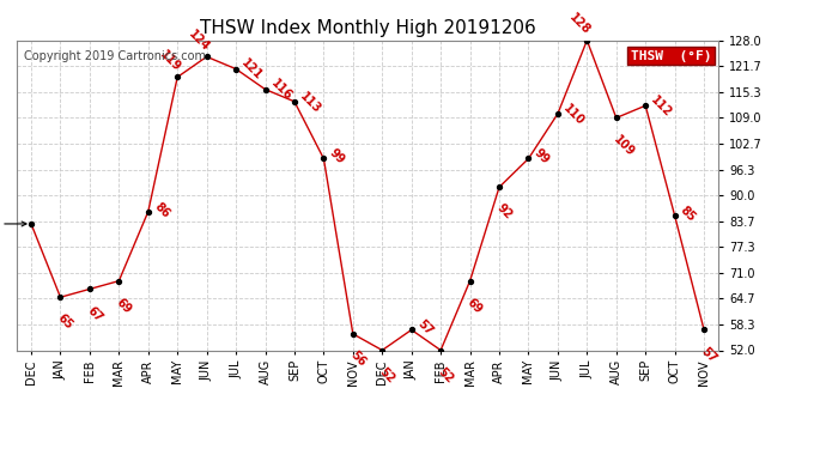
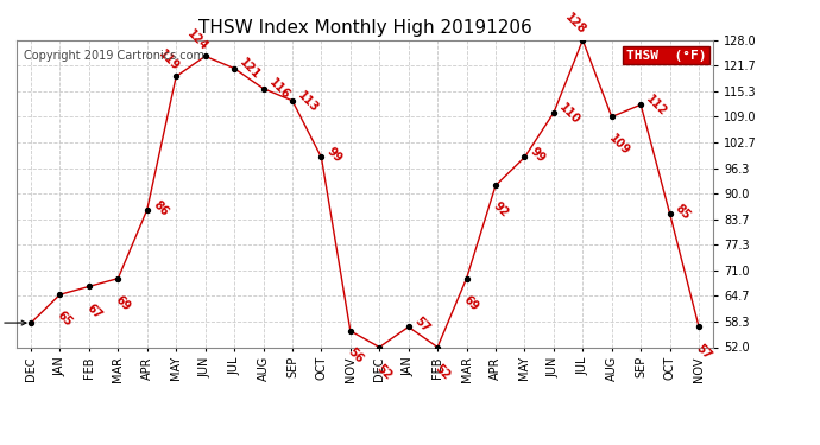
DEC: 83 -> 58
